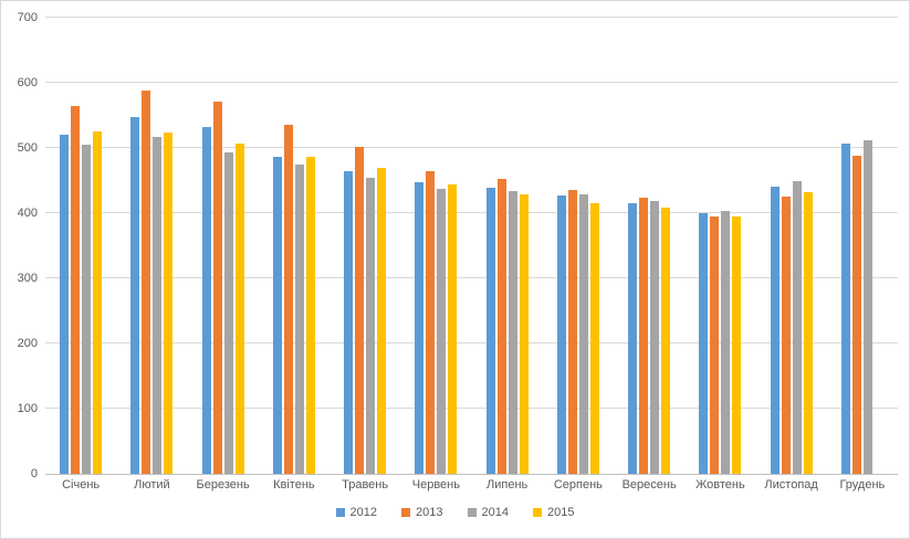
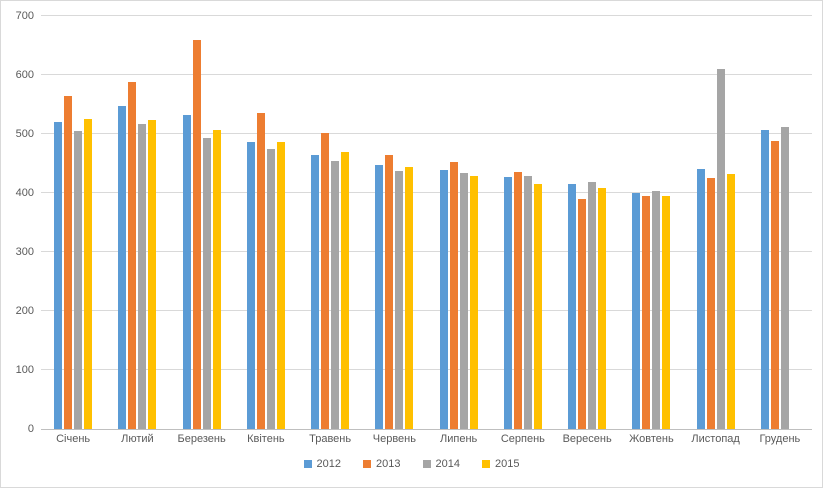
2013/Березень: 570 -> 660
2013/Вересень: 420 -> 390
2014/Листопад: 450 -> 610
